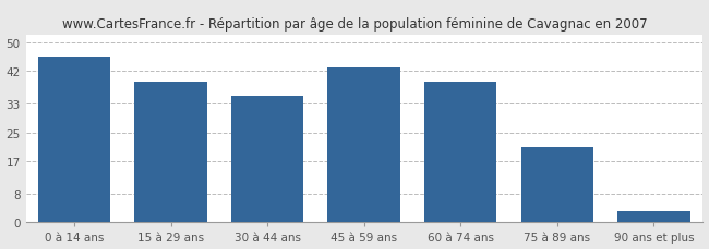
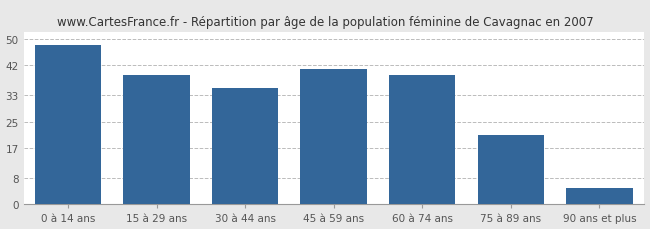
0 à 14 ans: 46 -> 48
45 à 59 ans: 43 -> 41
90 ans et plus: 3 -> 5
